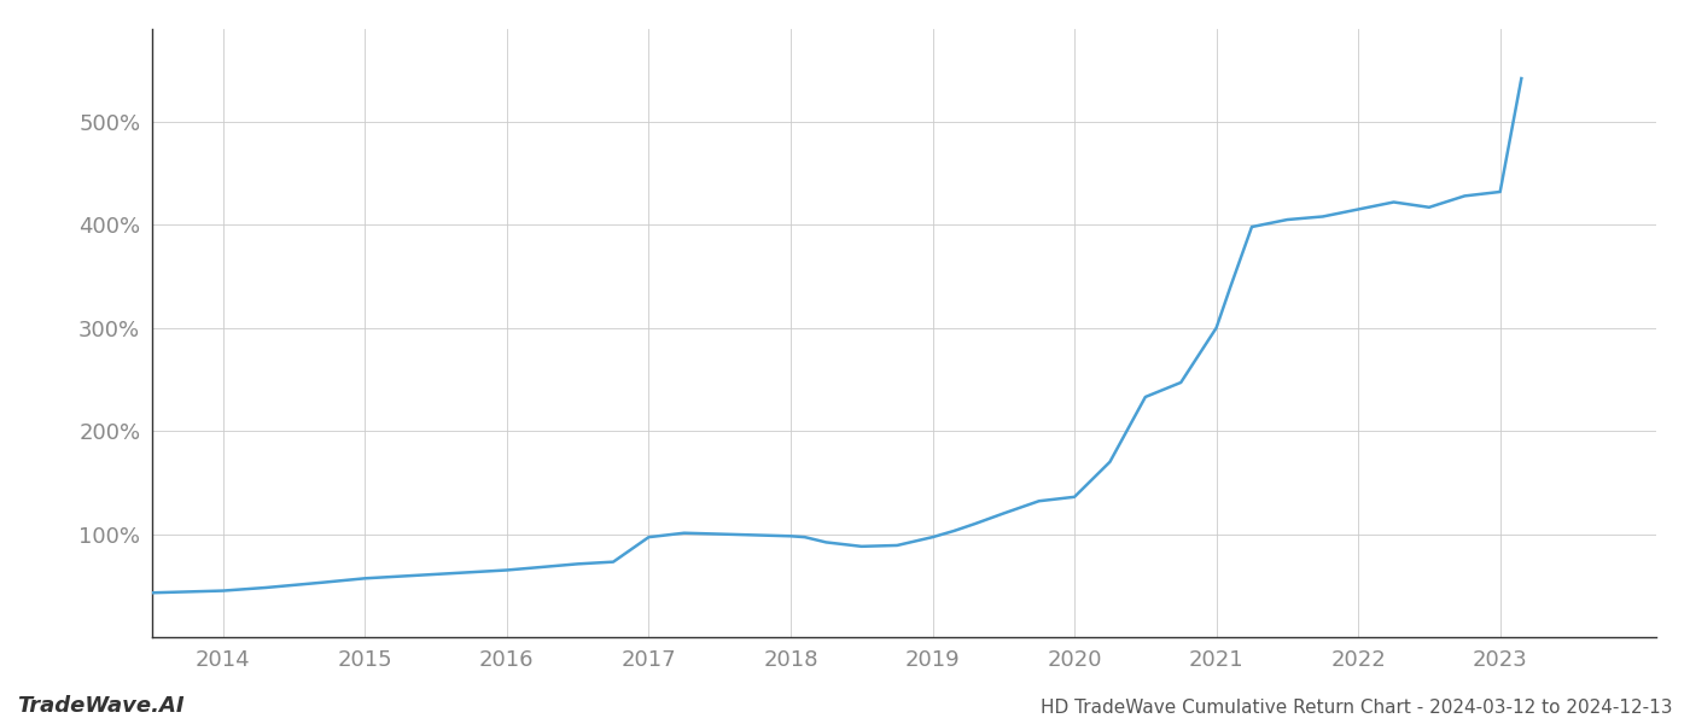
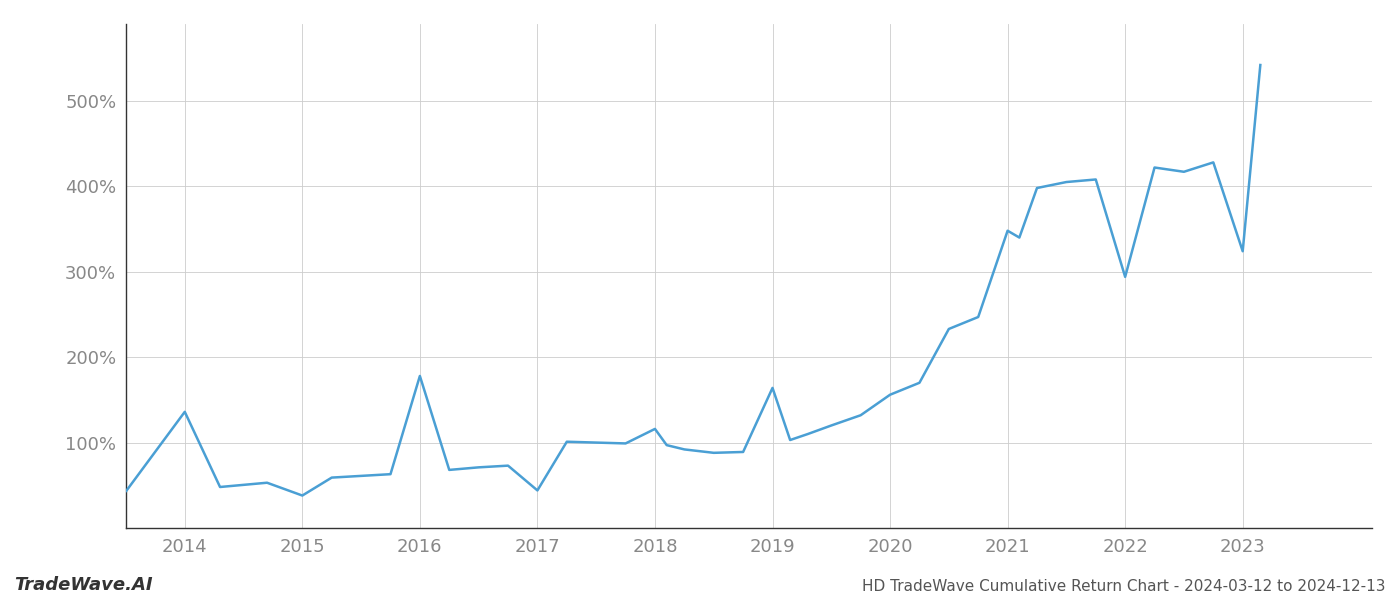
2014: 45% -> 136%
2015: 57% -> 38%
2016: 65% -> 178%
2017: 97% -> 44%
2018: 98% -> 116%
2019: 97% -> 164%
2020: 136% -> 156%
2021: 300% -> 348%
2022: 415% -> 294%
2023: 432% -> 324%
